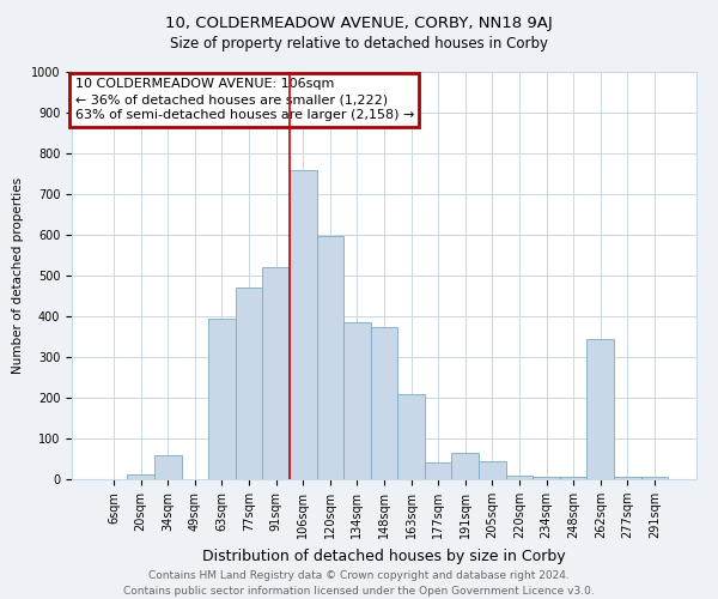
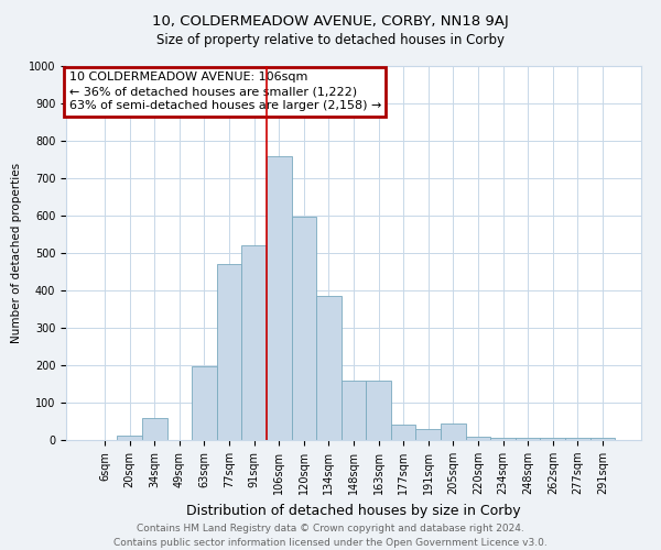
63sqm: 395 -> 197
148sqm: 375 -> 160
163sqm: 210 -> 160
191sqm: 65 -> 28
262sqm: 345 -> 5
